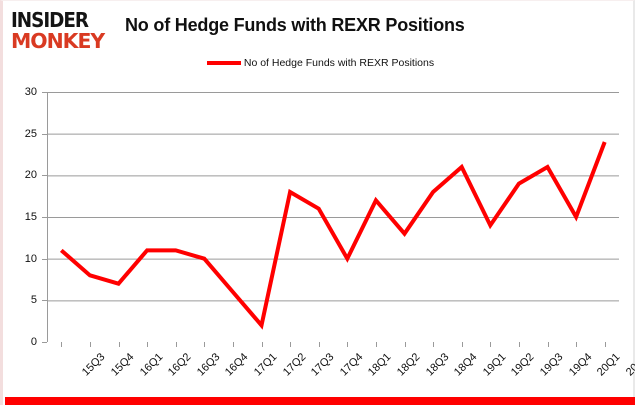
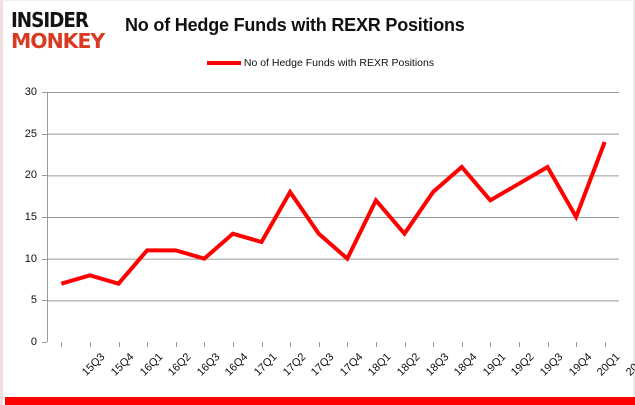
15Q3: 11 -> 7
17Q1: 6 -> 13
17Q2: 2 -> 12
17Q4: 16 -> 13
19Q2: 14 -> 17
